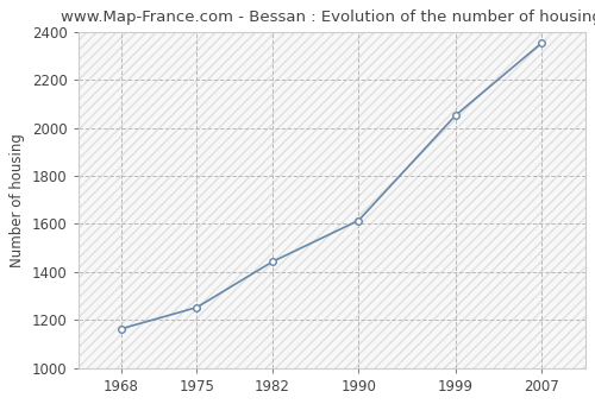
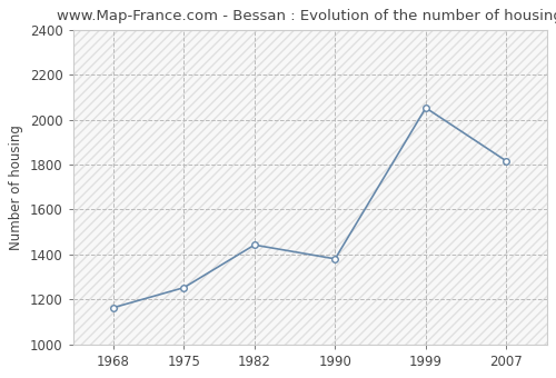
1990: 1614 -> 1380
2007: 2354 -> 1815
